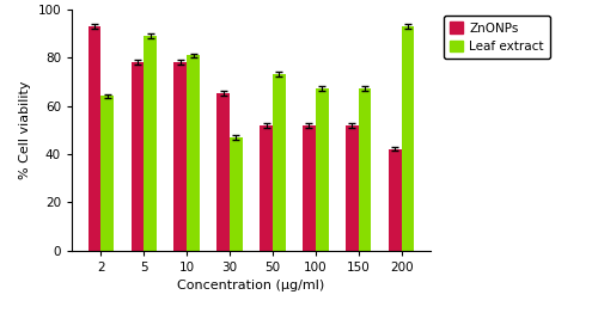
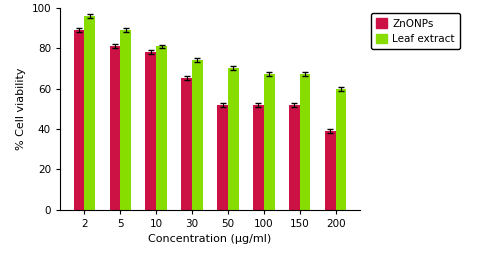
ZnONPs/2: 93 -> 89
Leaf extract/2: 64 -> 96
ZnONPs/5: 78 -> 81
Leaf extract/30: 47 -> 74
Leaf extract/50: 73 -> 70
ZnONPs/200: 42 -> 39
Leaf extract/200: 93 -> 60
